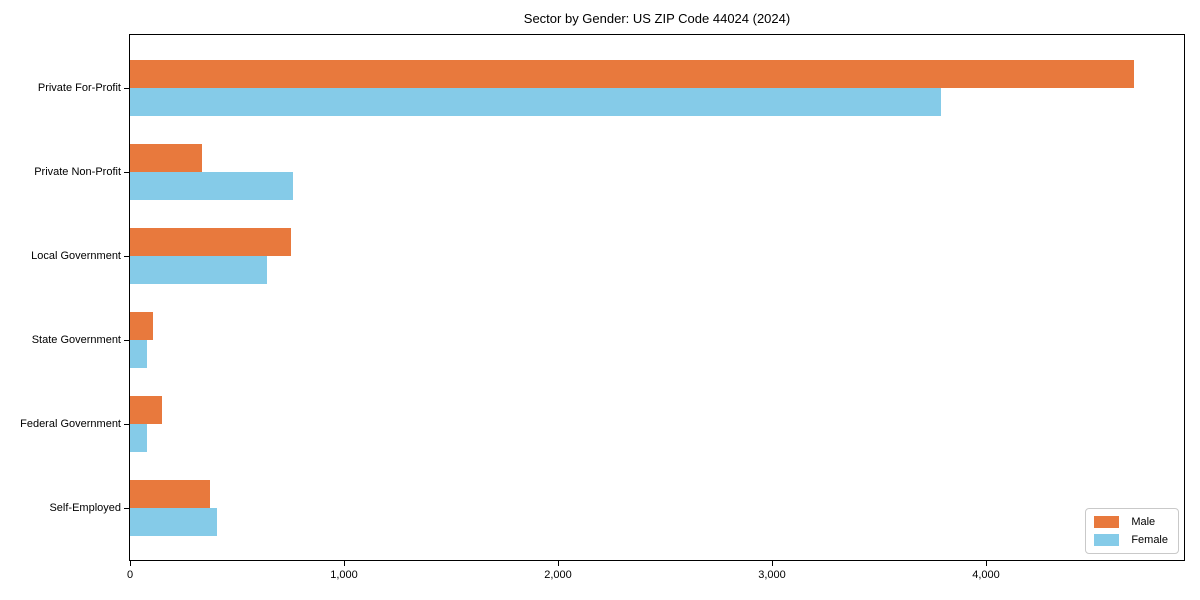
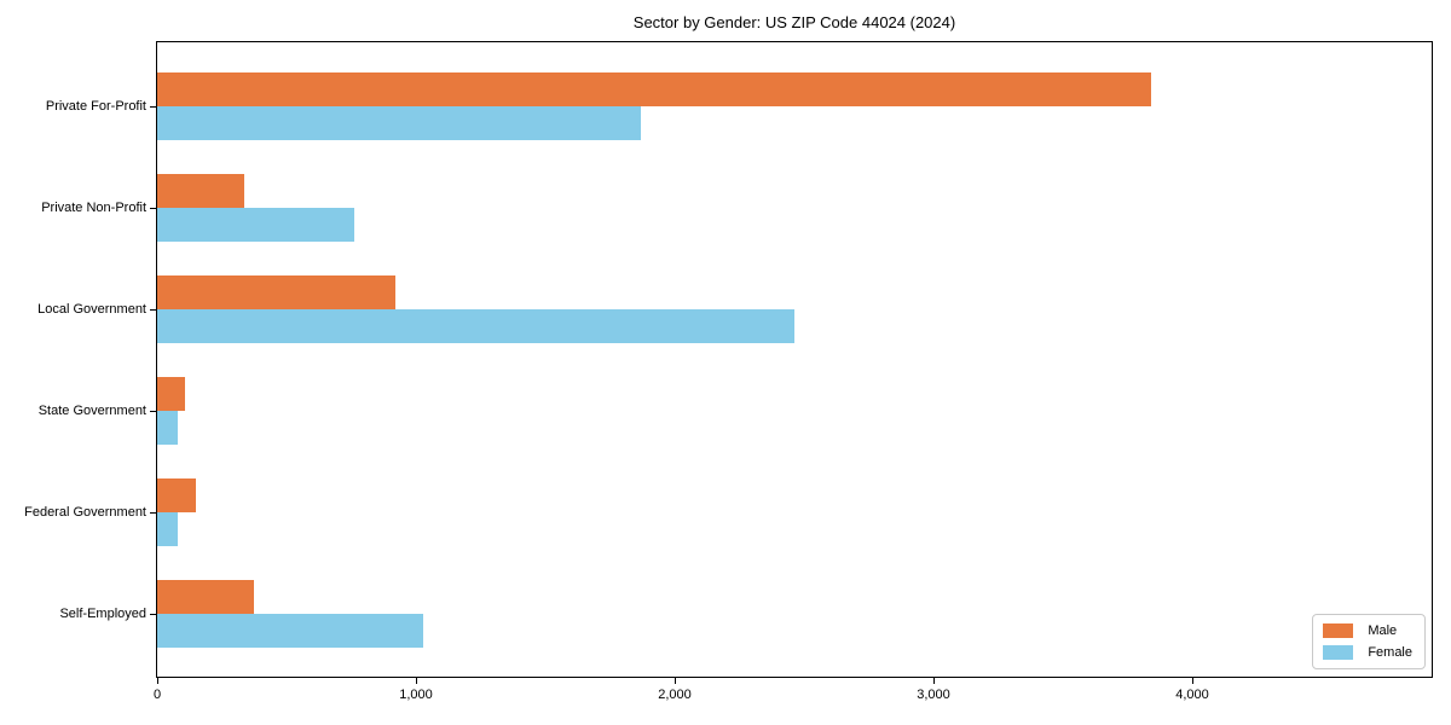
Male/Private For-Profit: 4690 -> 3840
Female/Private For-Profit: 3790 -> 1870
Male/Local Government: 750 -> 920
Female/Local Government: 640 -> 2460
Female/Self-Employed: 400 -> 1030
